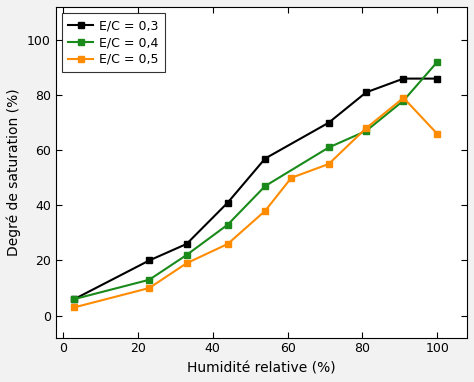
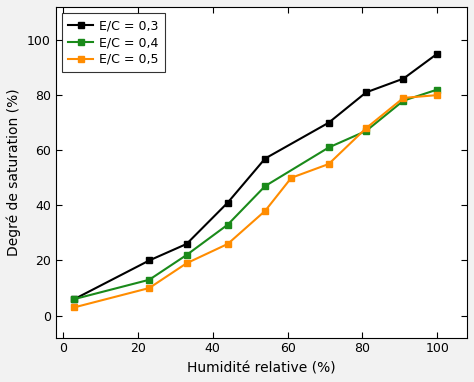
E/C = 0,3/100: 86 -> 95
E/C = 0,4/100: 92 -> 82
E/C = 0,5/100: 66 -> 80
